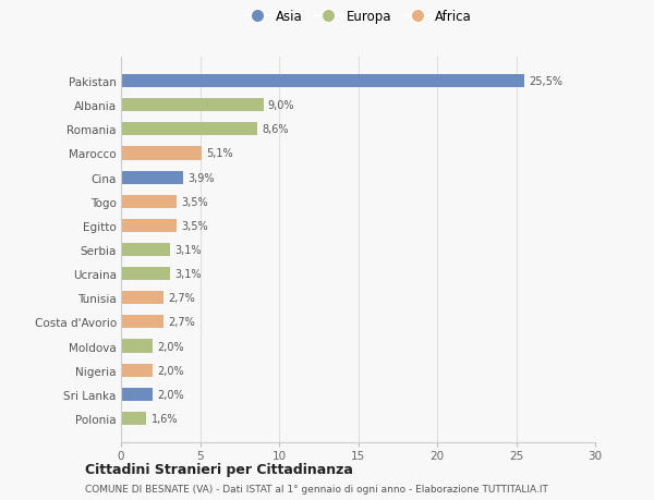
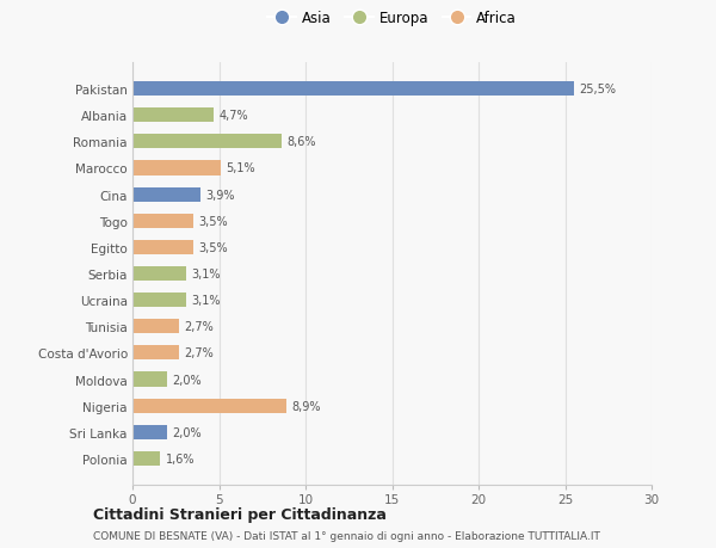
Albania: 9,0% -> 4,7%
Nigeria: 2,0% -> 8,9%
